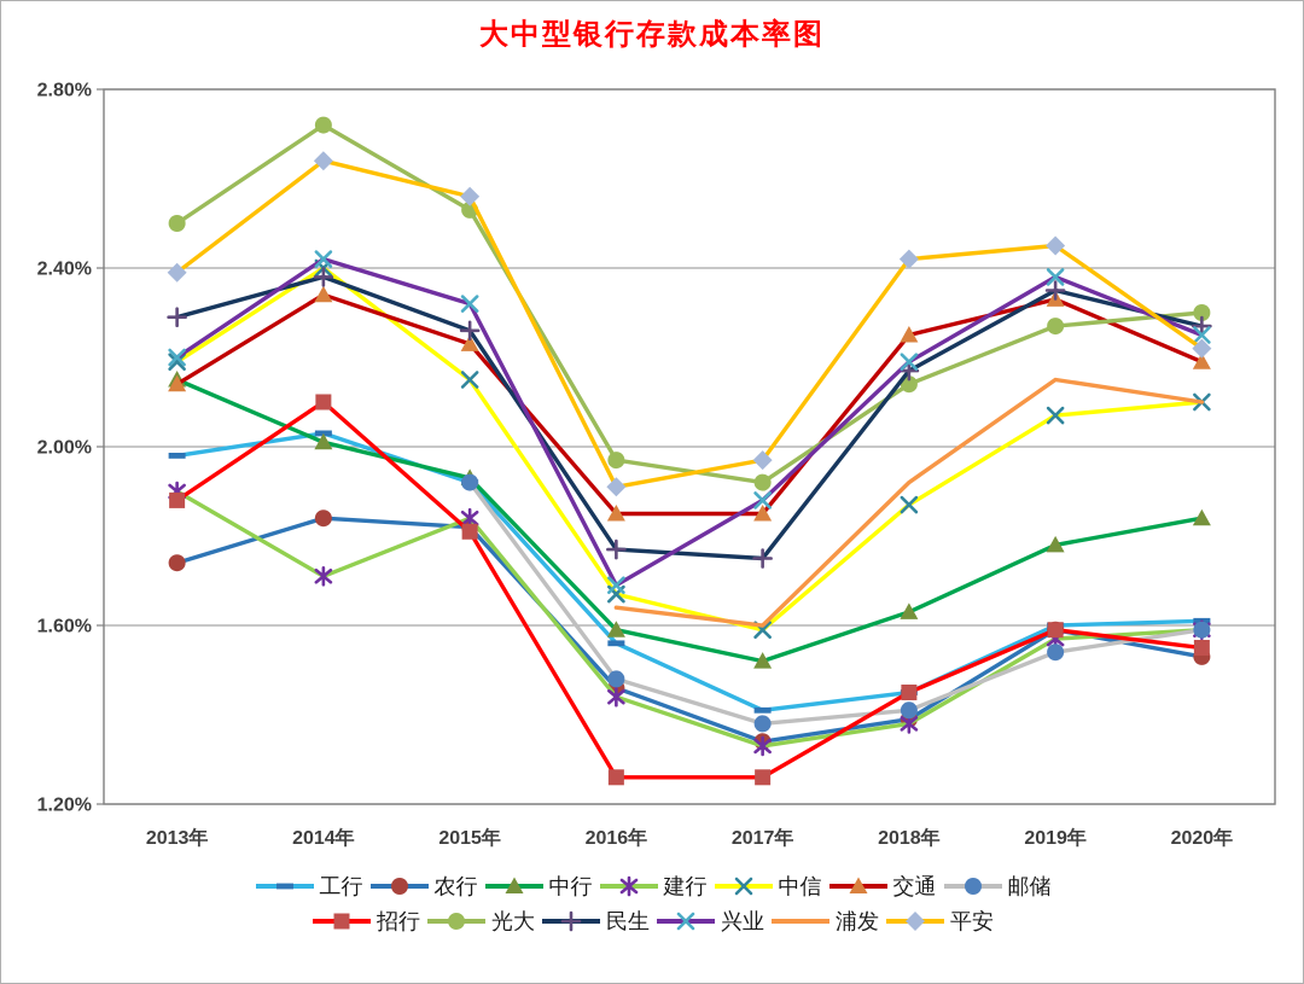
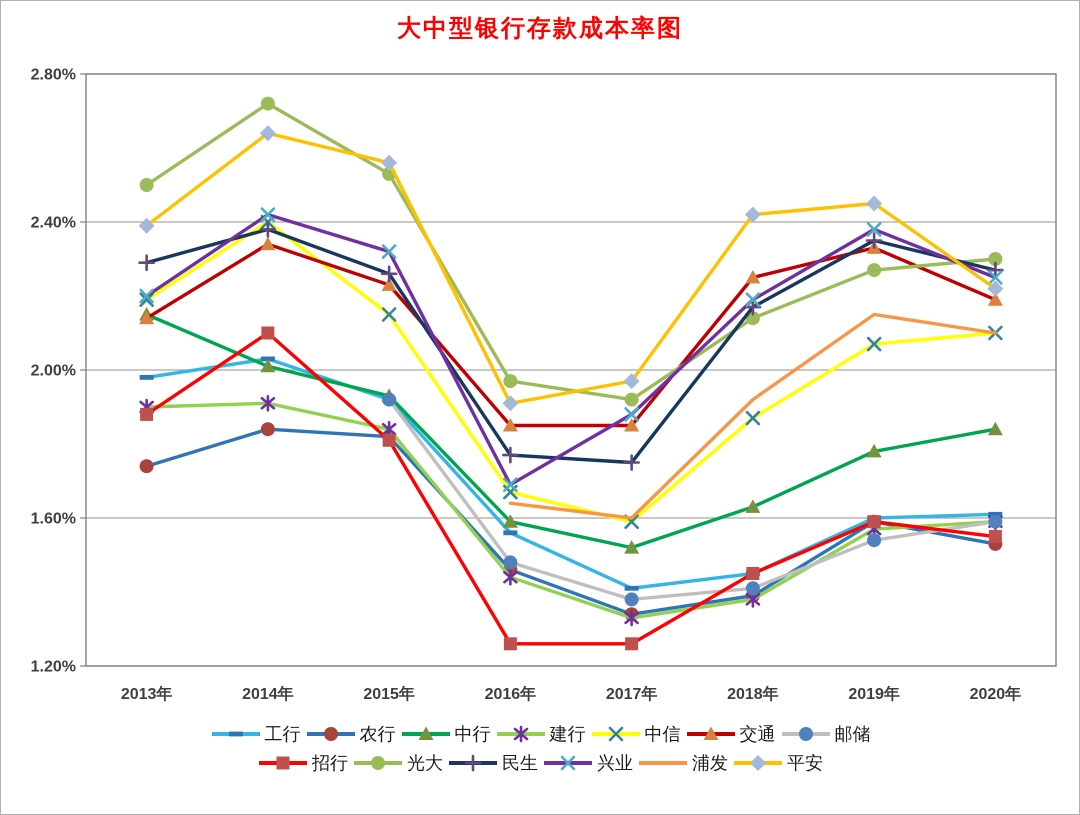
建行/2014年: 1.71% -> 1.91%
